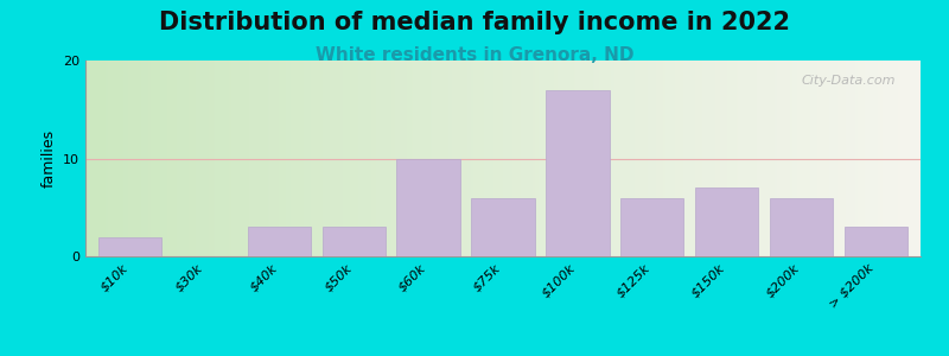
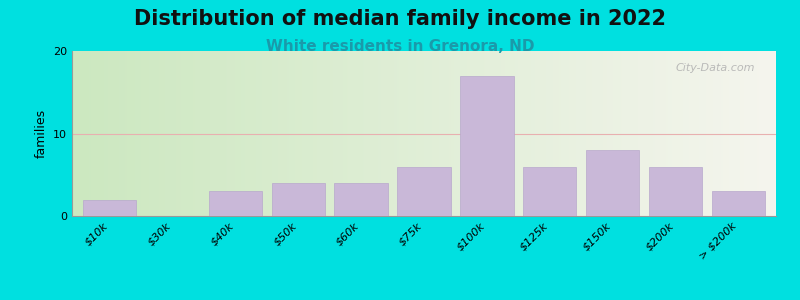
$50k: 3 -> 4
$60k: 10 -> 4
$150k: 7 -> 8
